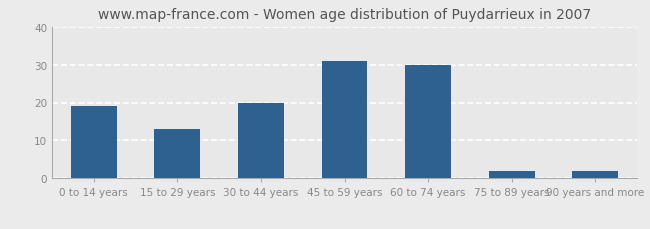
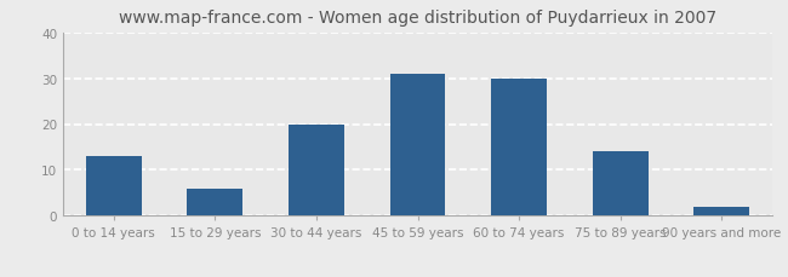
0 to 14 years: 19 -> 13
15 to 29 years: 13 -> 6
75 to 89 years: 2 -> 14
